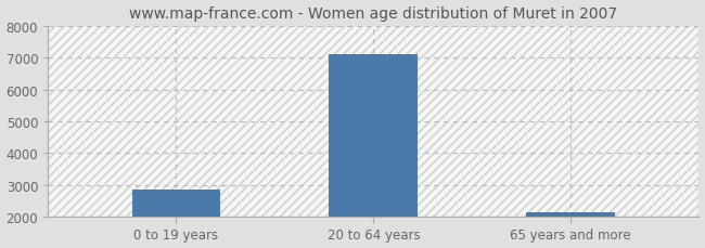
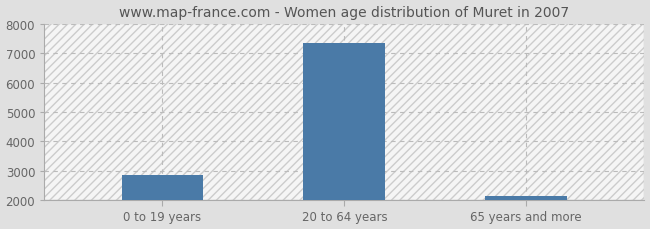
20 to 64 years: 7100 -> 7350
